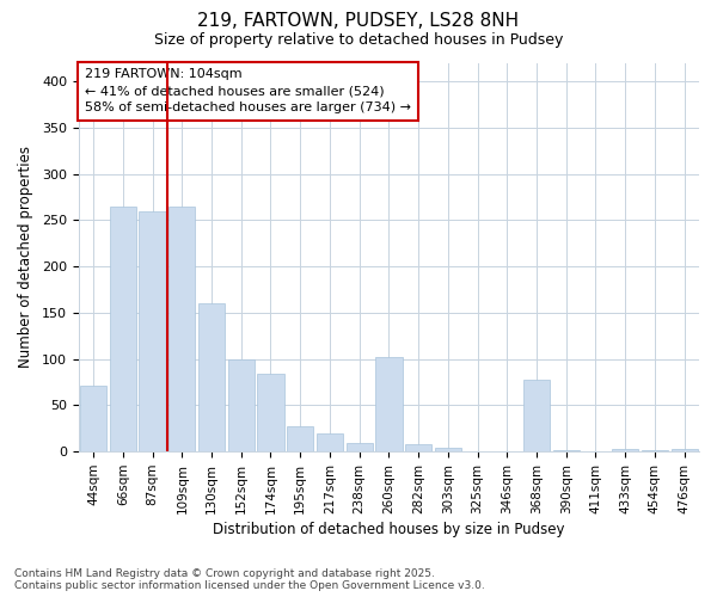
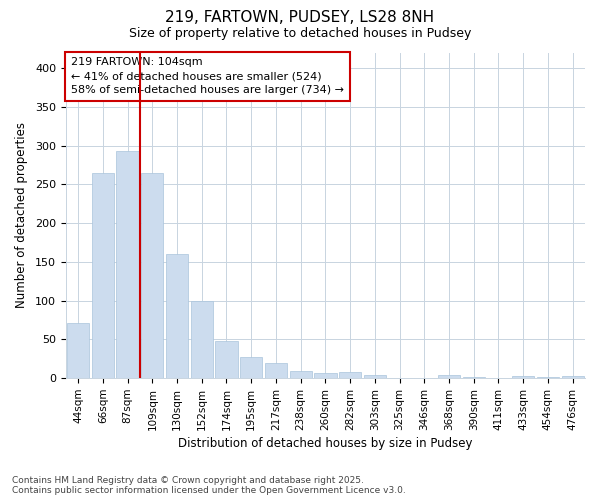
87sqm: 260 -> 293
174sqm: 84 -> 48
260sqm: 102 -> 7
368sqm: 78 -> 4
